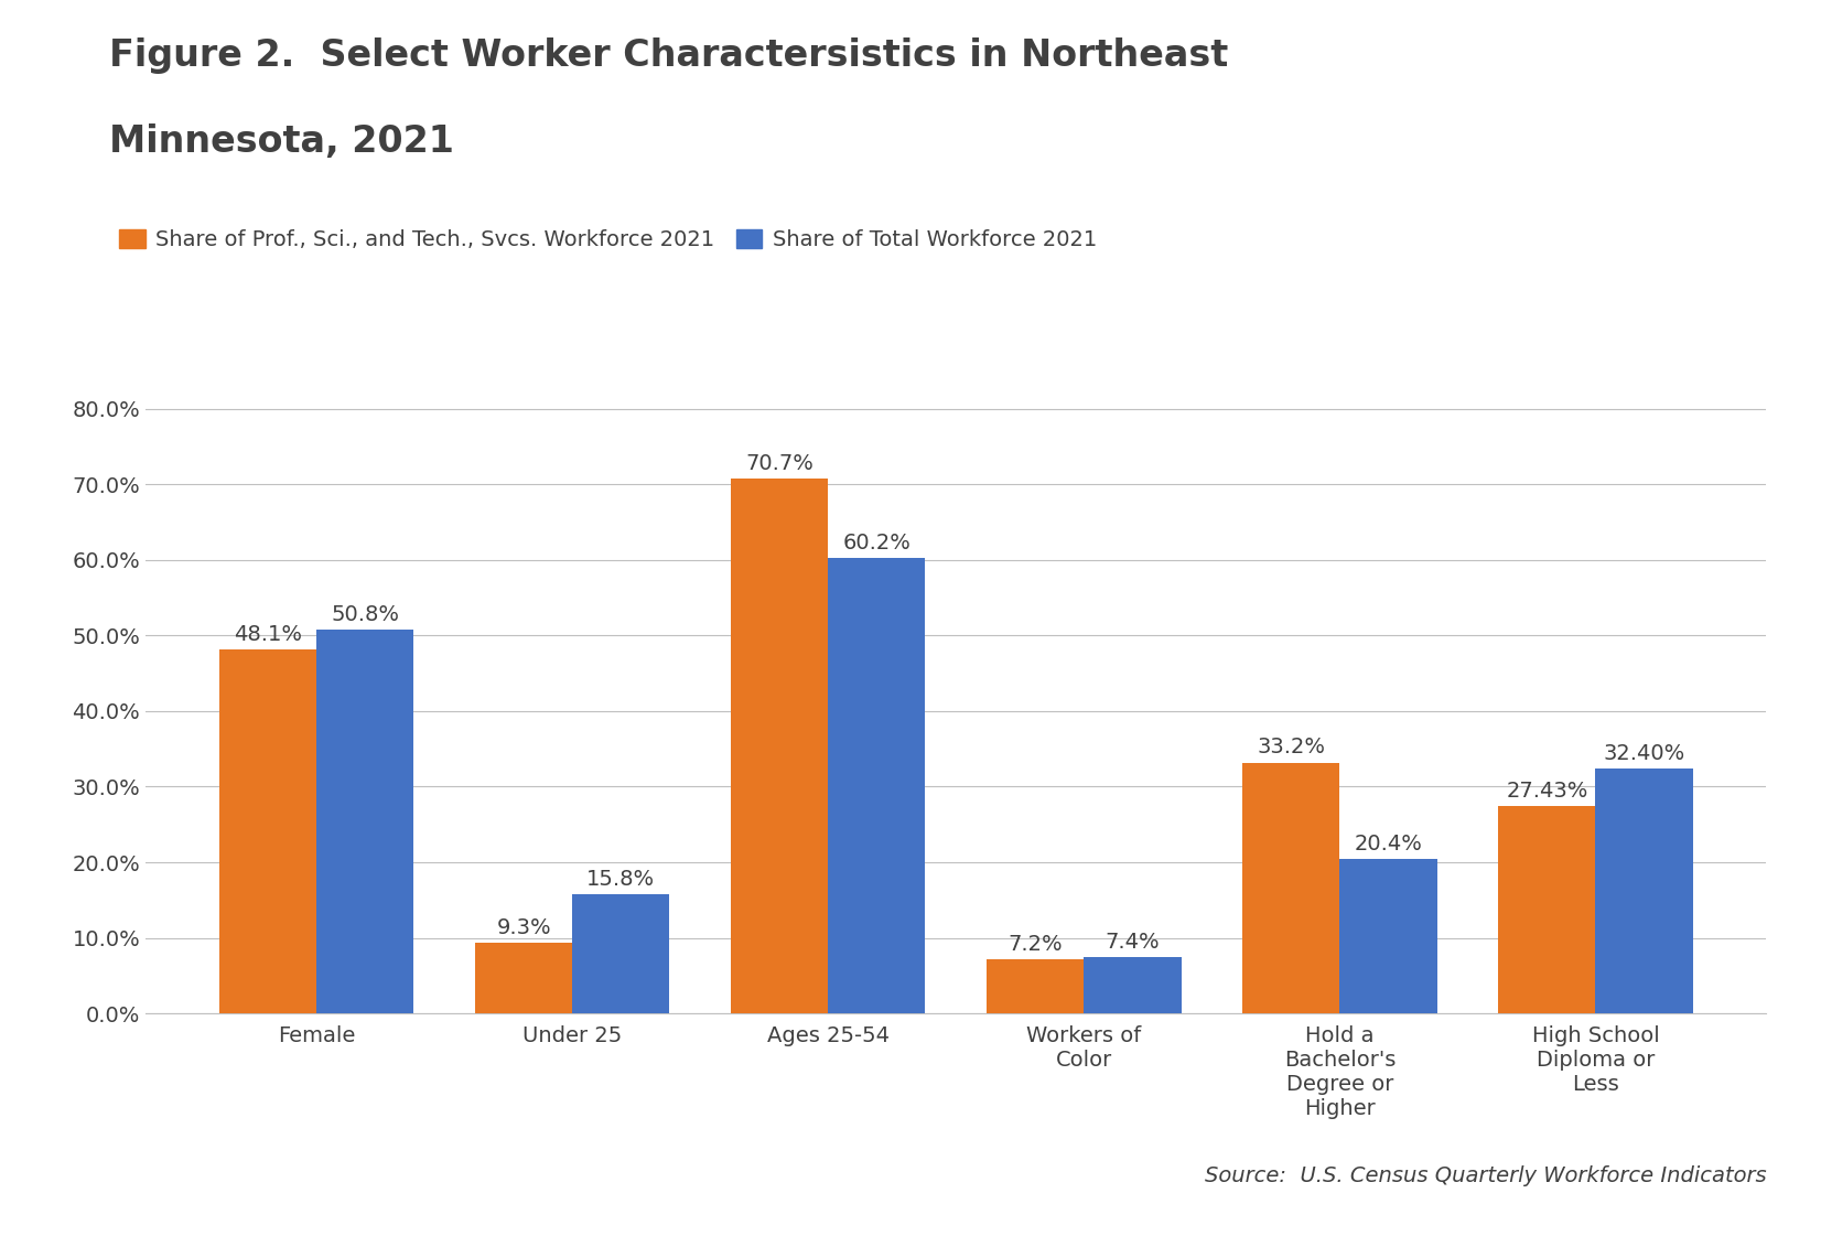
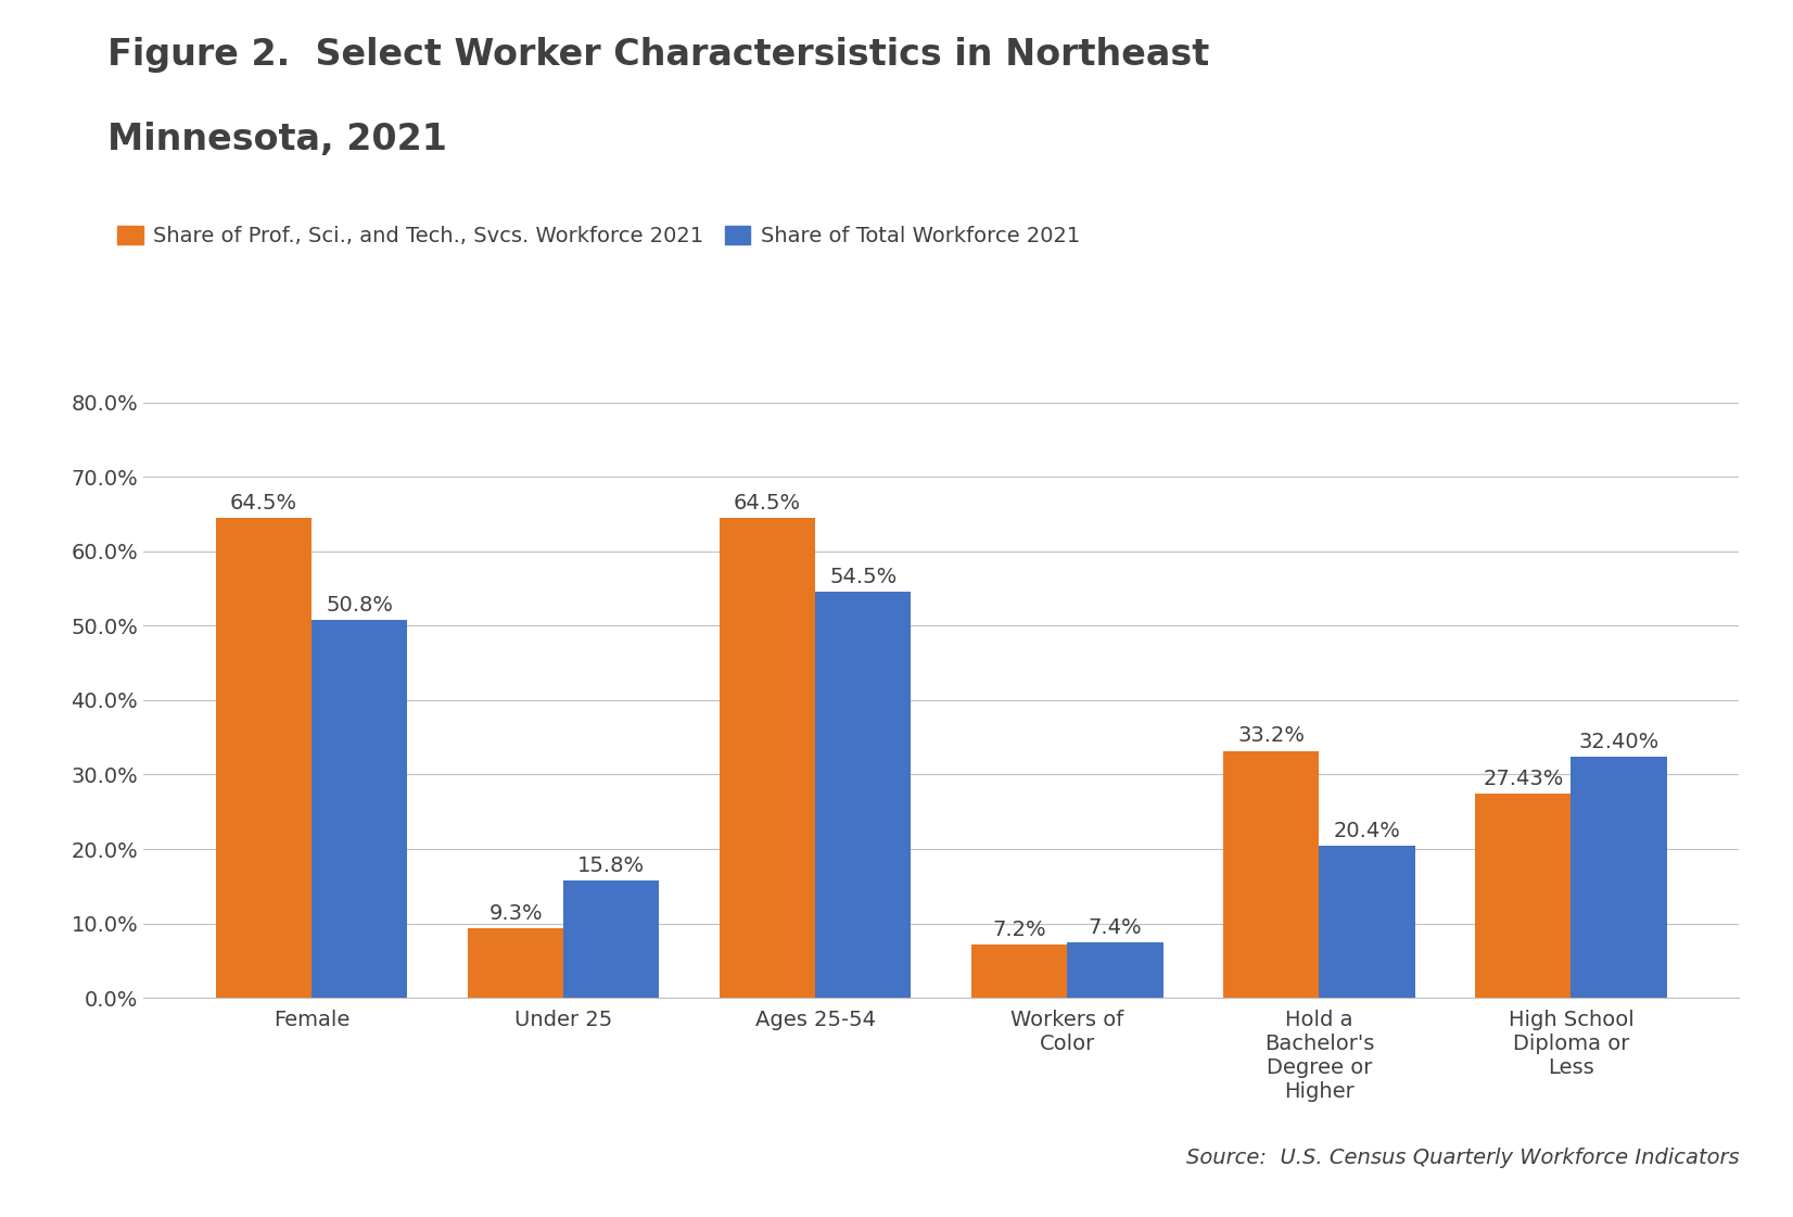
Share of Prof., Sci., and Tech., Svcs. Workforce 2021/Female: 48.1% -> 64.5%
Share of Prof., Sci., and Tech., Svcs. Workforce 2021/Ages 25-54: 70.7% -> 64.5%
Share of Total Workforce 2021/Ages 25-54: 60.2% -> 54.5%
